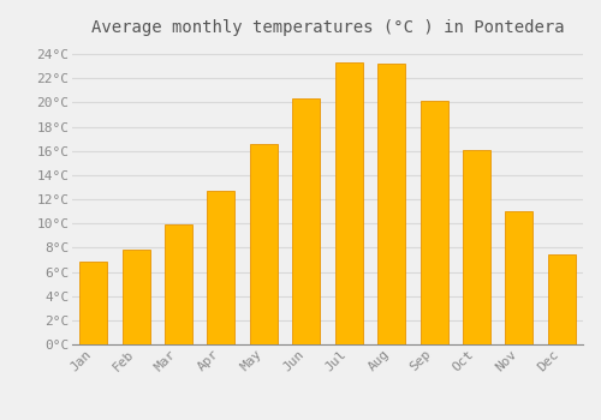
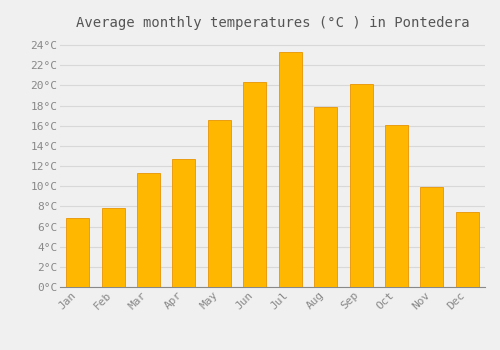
Mar: 9.9°C -> 11.3°C
Aug: 23.2°C -> 17.9°C
Nov: 11.0°C -> 9.9°C
